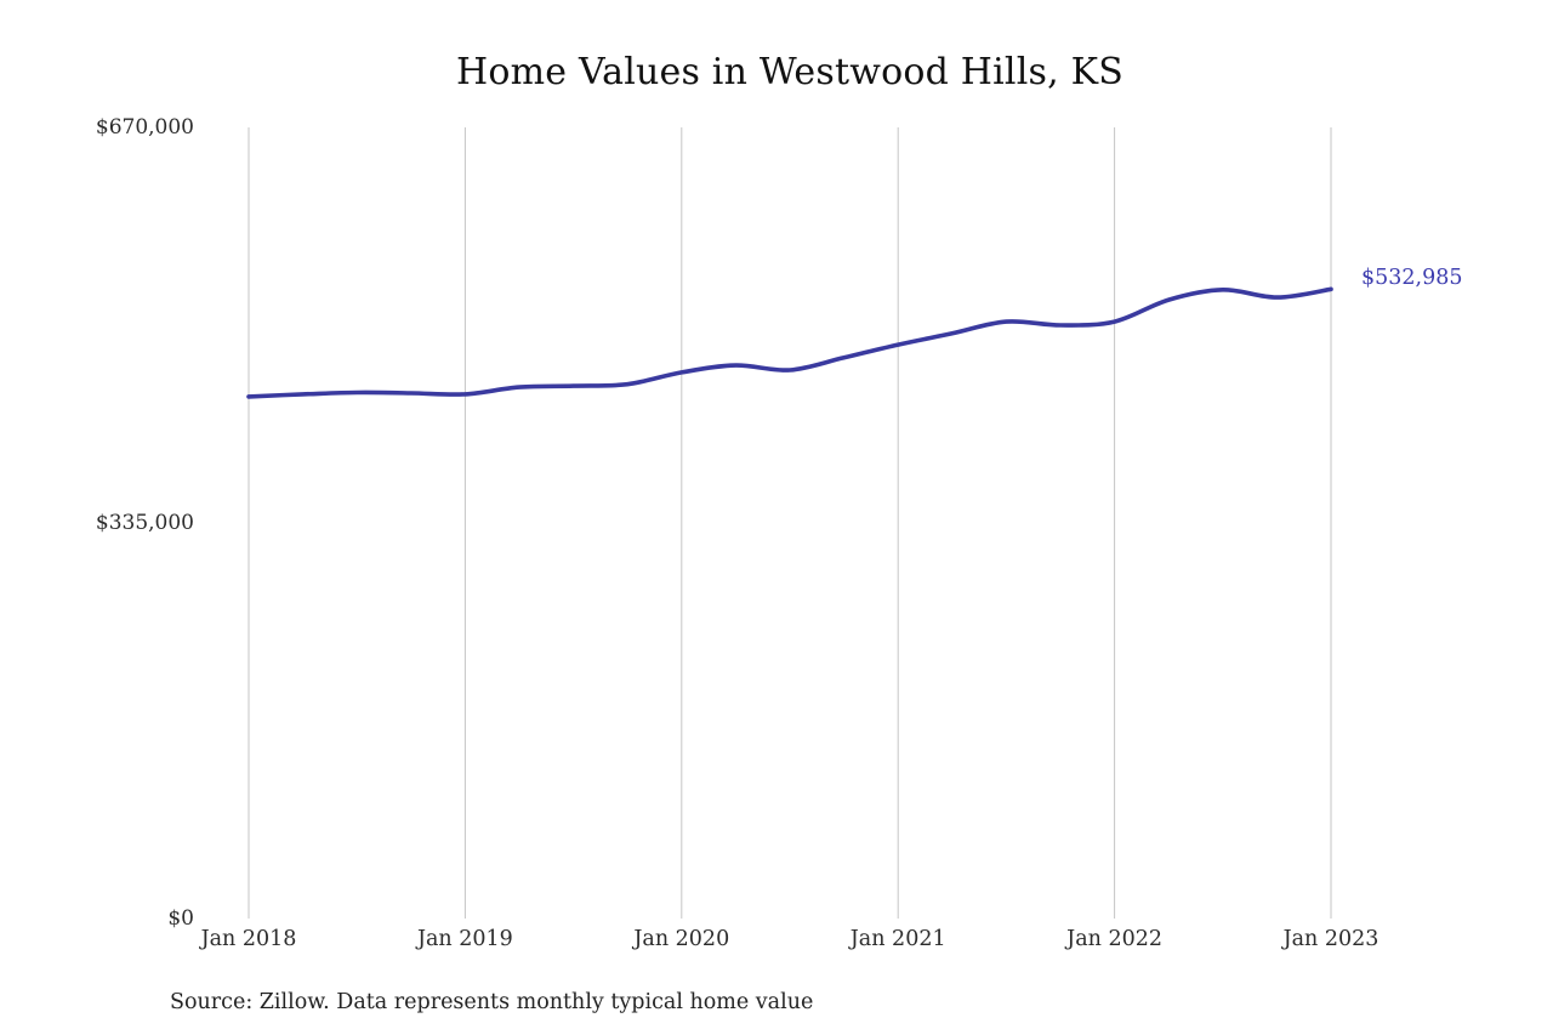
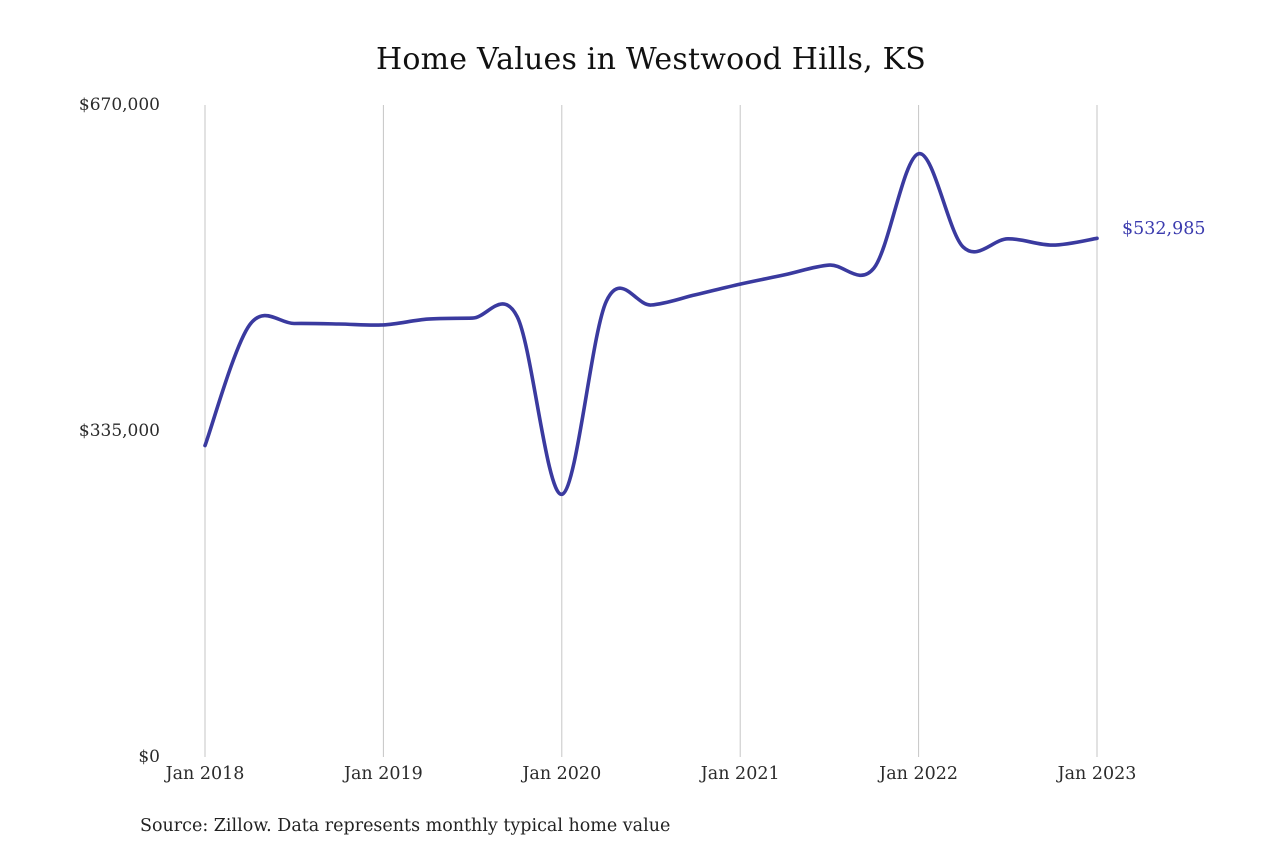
Jan 2018: $440000 -> $320000
Jan 2020: $460000 -> $270000
Jan 2022: $510000 -> $620000
